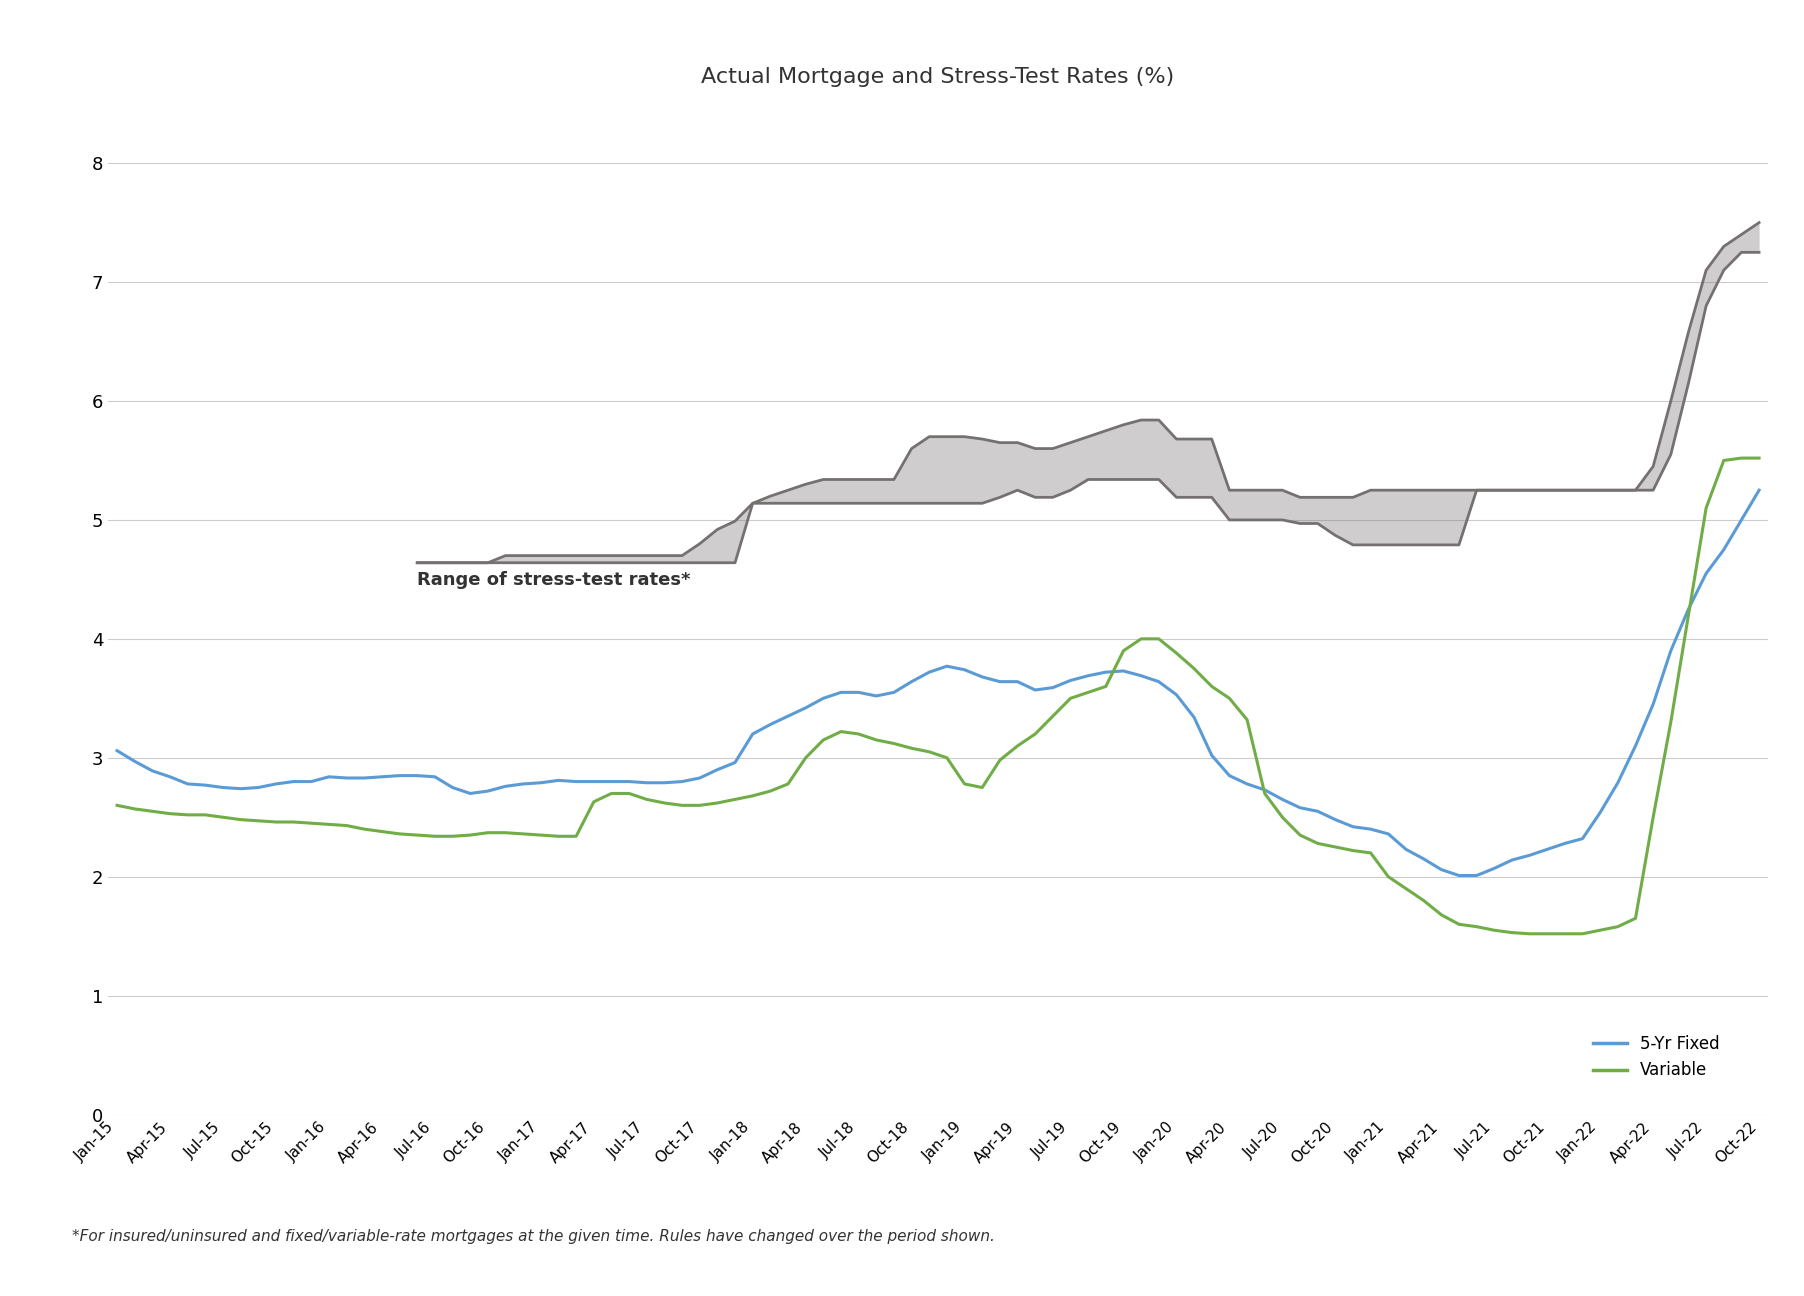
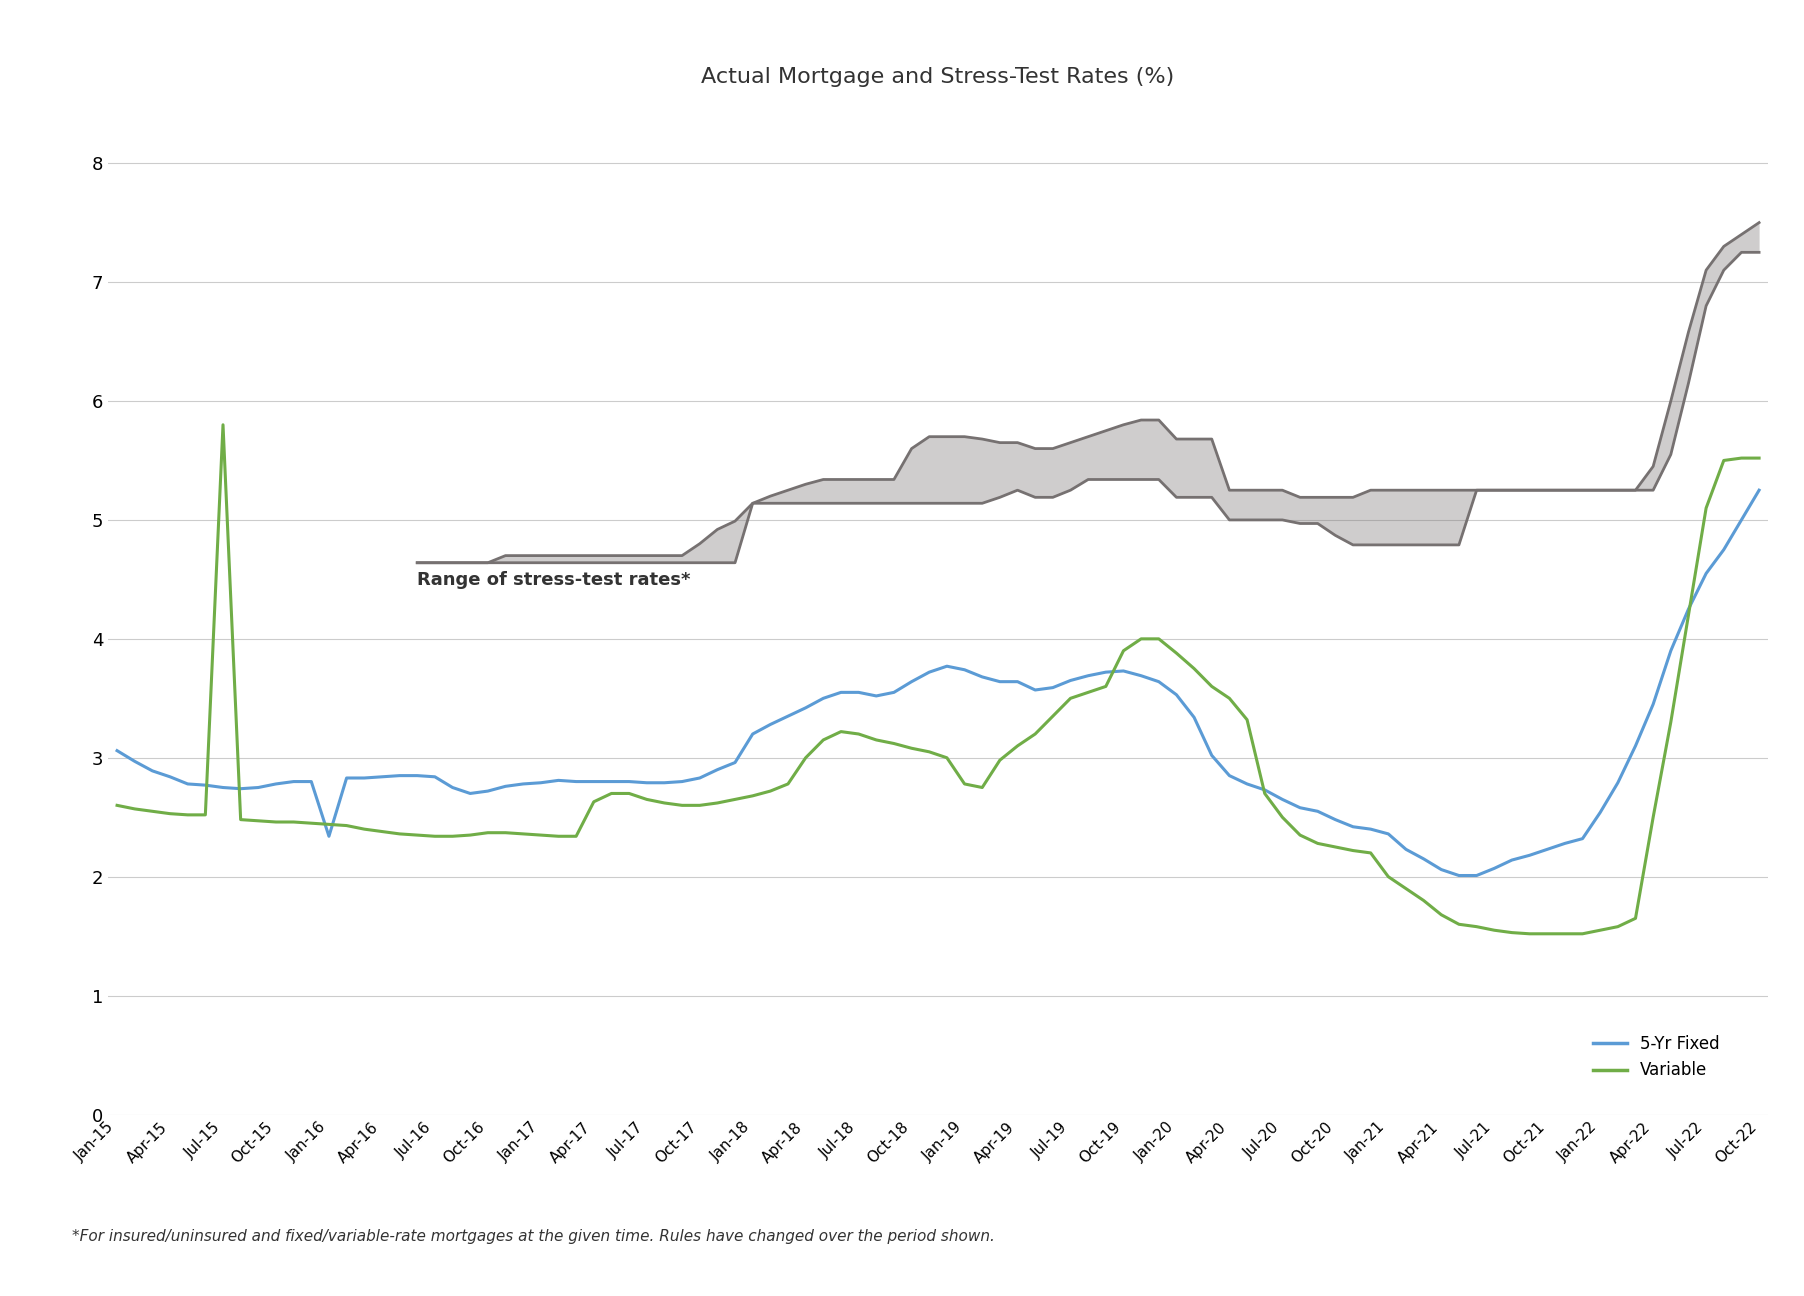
Variable/Jul-15: 2.50 -> 5.80
5-Yr Fixed/Jan-16: 2.84 -> 2.34
